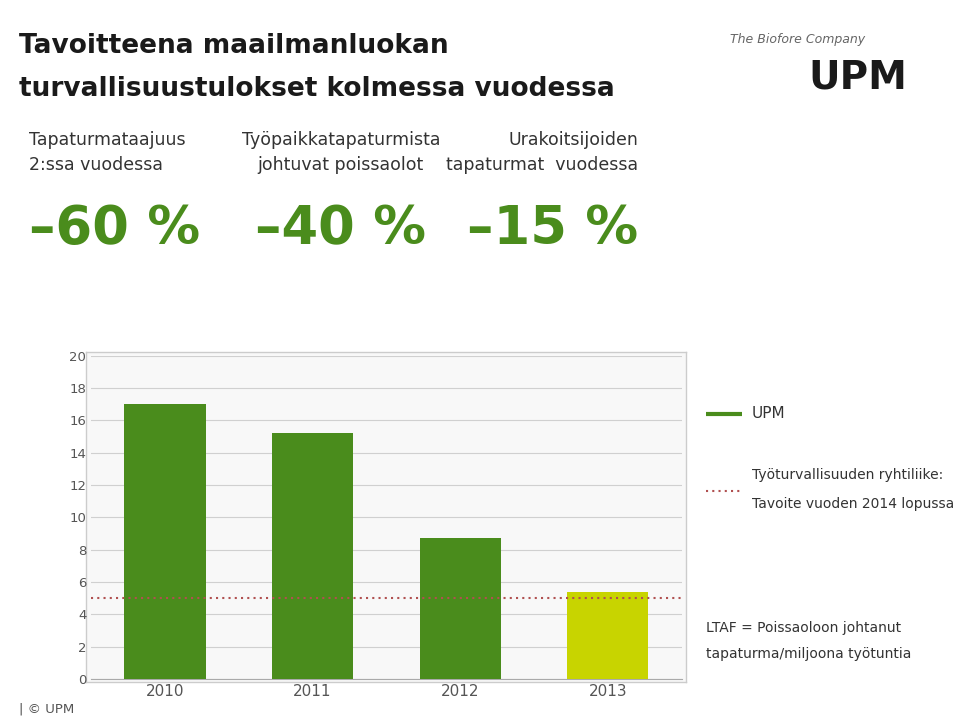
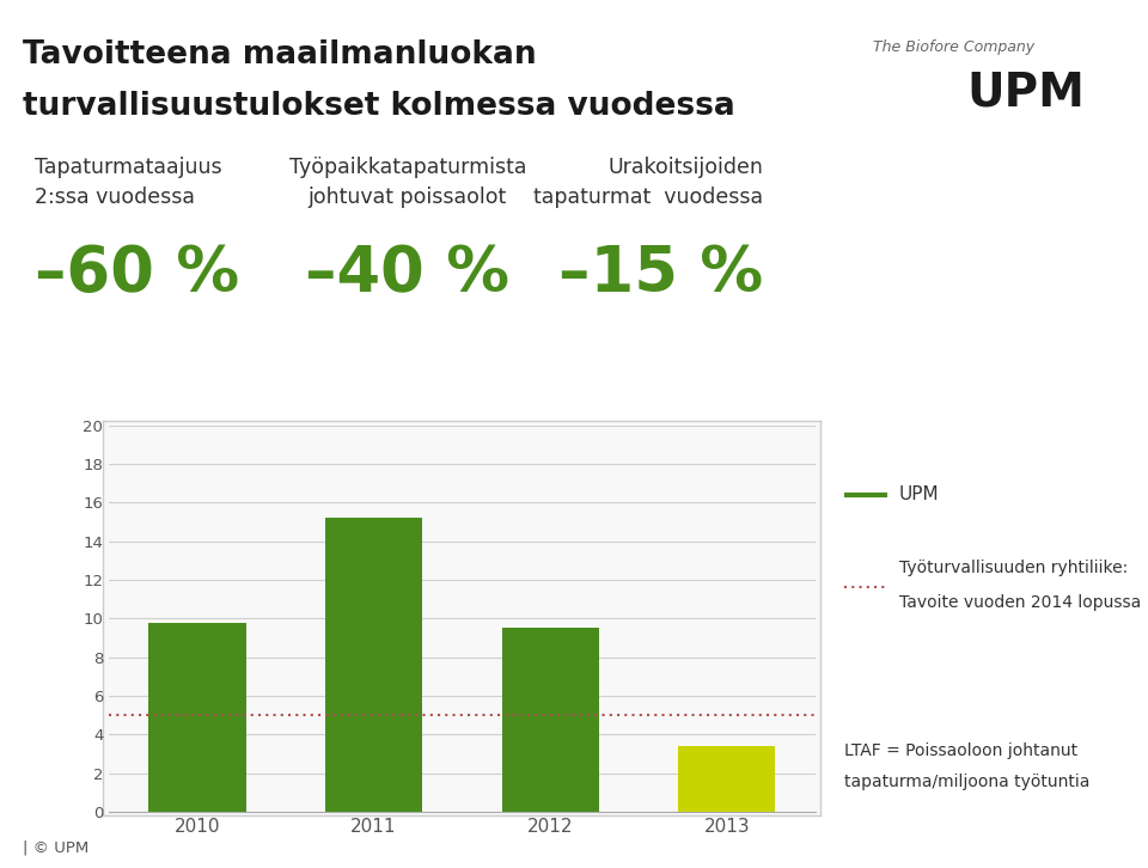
2010: 17.0 -> 9.8
2012: 8.7 -> 9.5
2013: 5.4 -> 3.4
